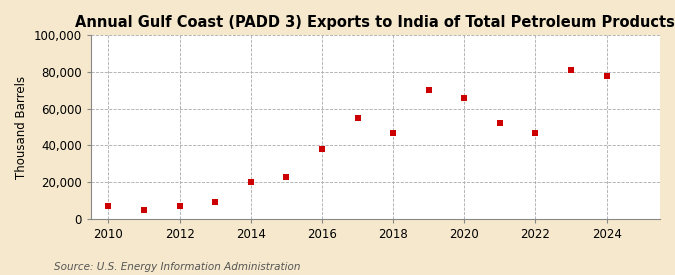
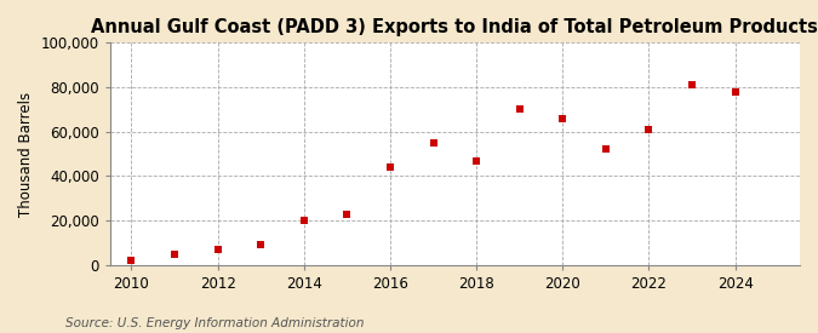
2010: 7,000 -> 2,000
2016: 38,000 -> 44,000
2022: 47,000 -> 61,000
